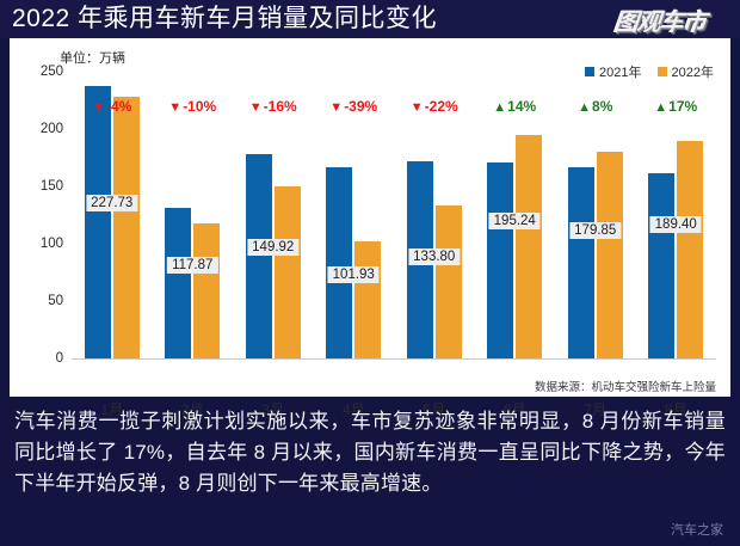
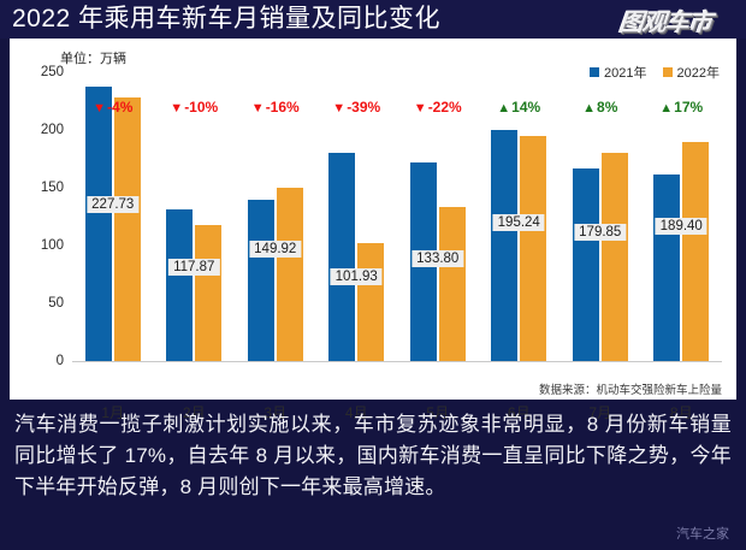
2021年/3月: 180 -> 140
2021年/4月: 170 -> 180
2021年/6月: 170 -> 200
